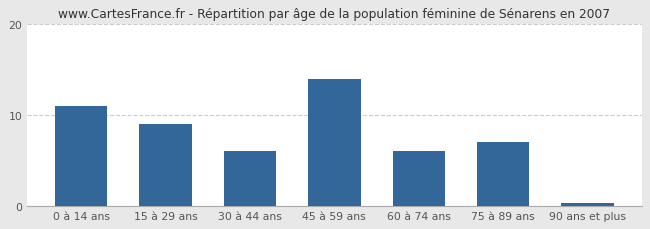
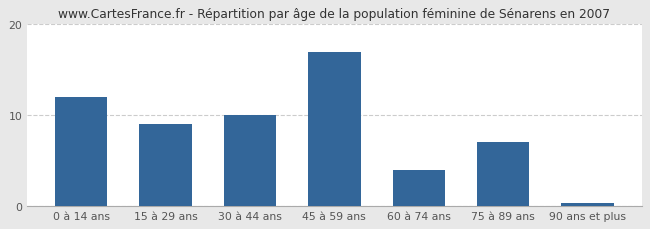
0 à 14 ans: 11.0 -> 12.0
30 à 44 ans: 6.0 -> 10.0
45 à 59 ans: 14.0 -> 17.0
60 à 74 ans: 6.0 -> 4.0
